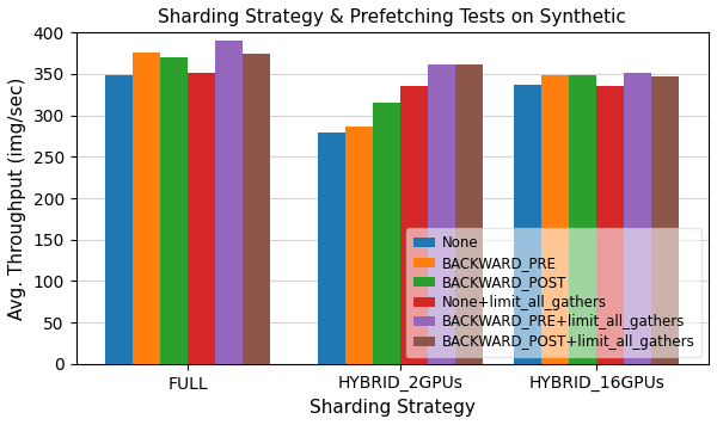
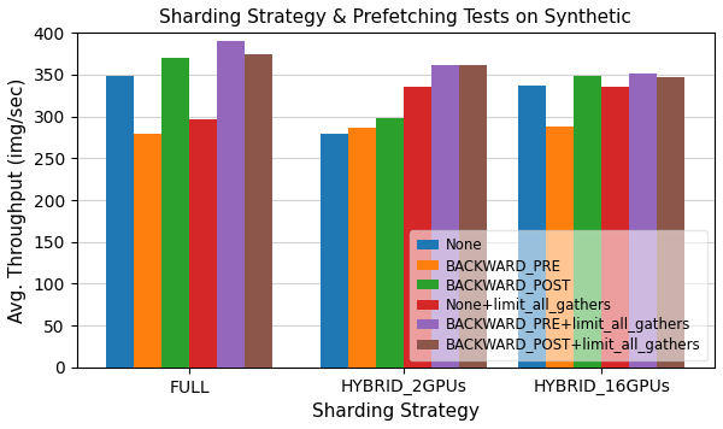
BACKWARD_PRE/FULL: 376 -> 280
None+limit_all_gathers/FULL: 352 -> 296
BACKWARD_POST/HYBRID_2GPUs: 316 -> 298
BACKWARD_PRE/HYBRID_16GPUs: 349 -> 288
